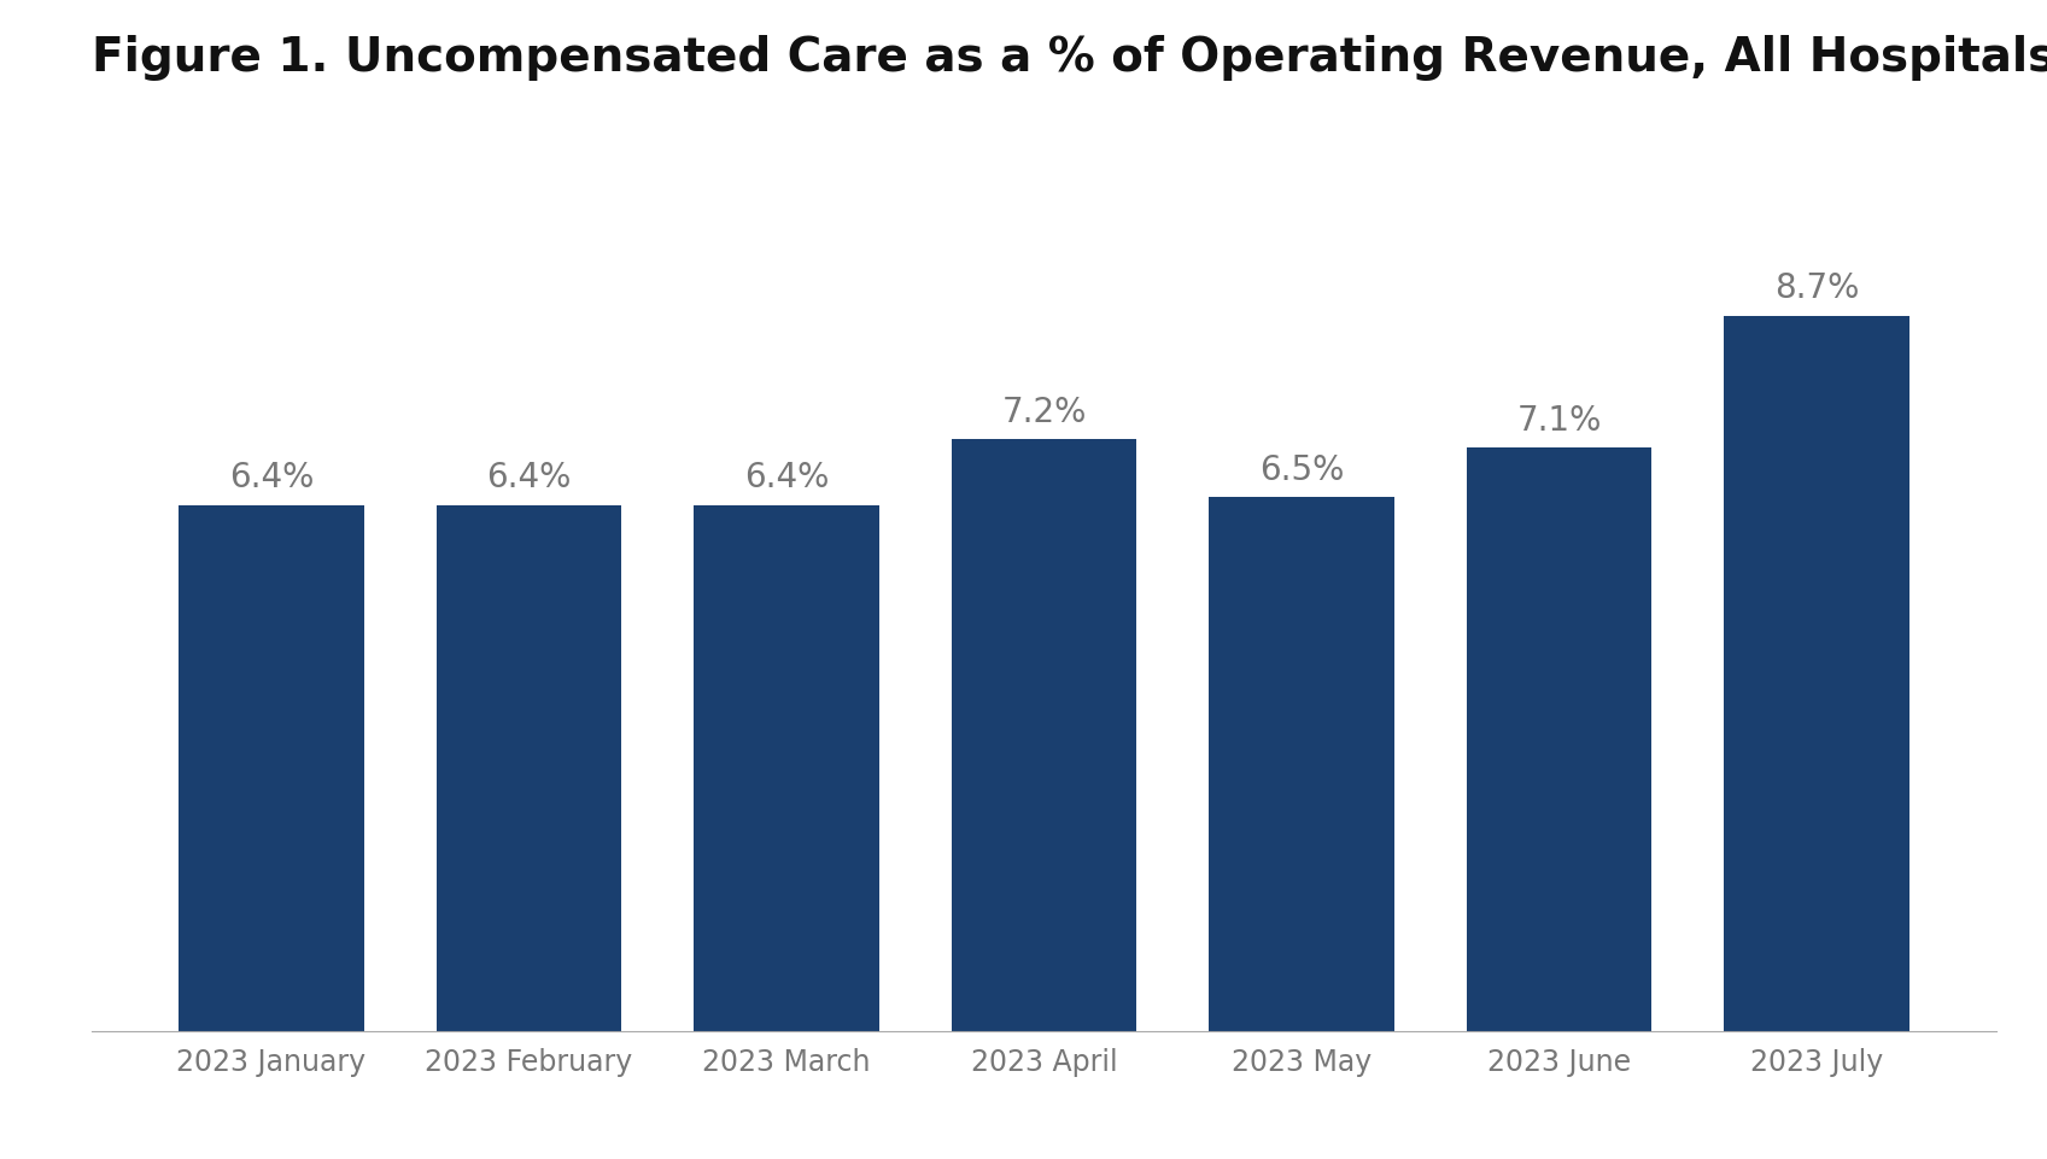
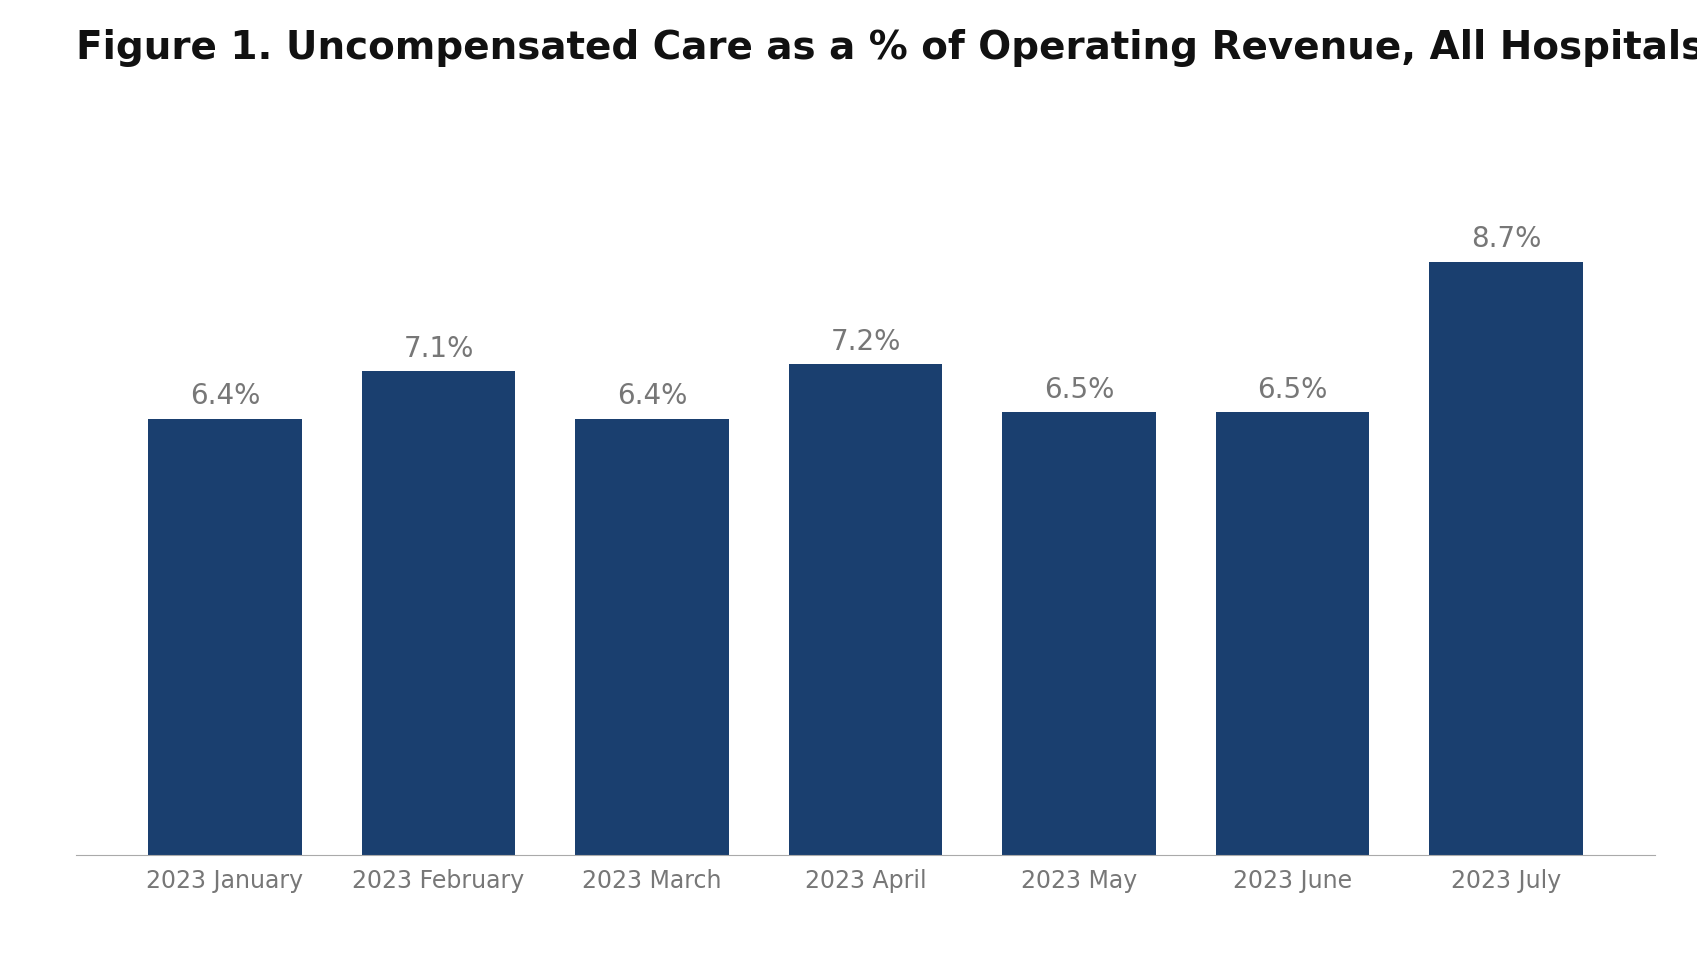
2023 February: 6.4% -> 7.1%
2023 June: 7.1% -> 6.5%
